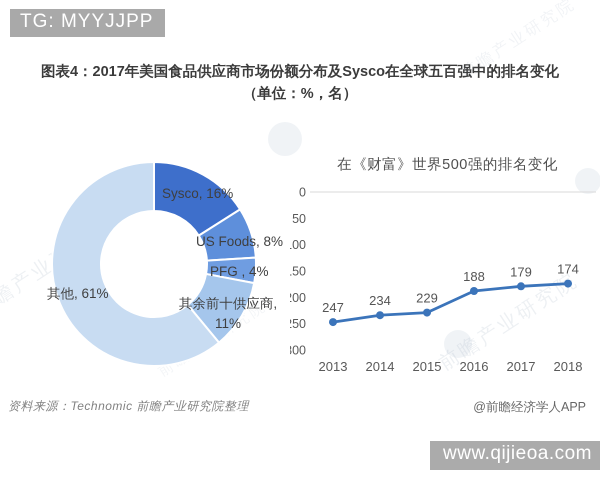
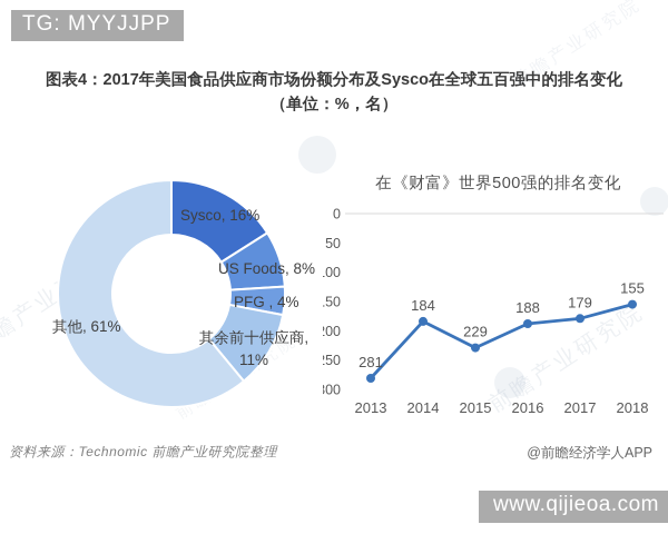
在《财富》世界500强的排名变化/2013: 247 -> 281
在《财富》世界500强的排名变化/2014: 234 -> 184
在《财富》世界500强的排名变化/2018: 174 -> 155
